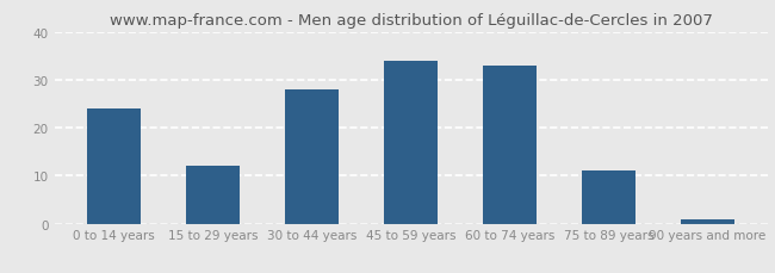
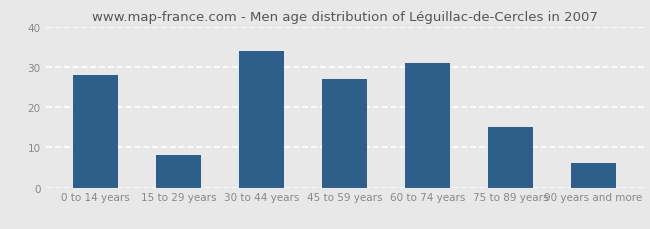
0 to 14 years: 24 -> 28
15 to 29 years: 12 -> 8
30 to 44 years: 28 -> 34
45 to 59 years: 34 -> 27
60 to 74 years: 33 -> 31
75 to 89 years: 11 -> 15
90 years and more: 1 -> 6
